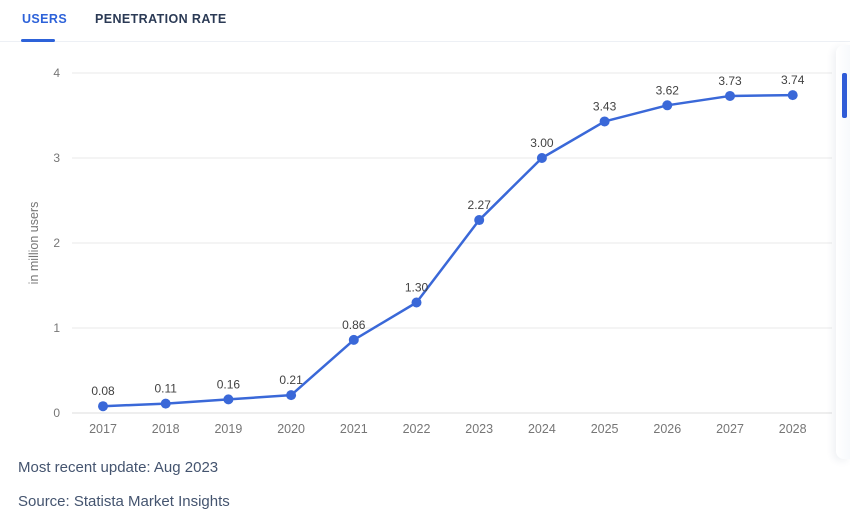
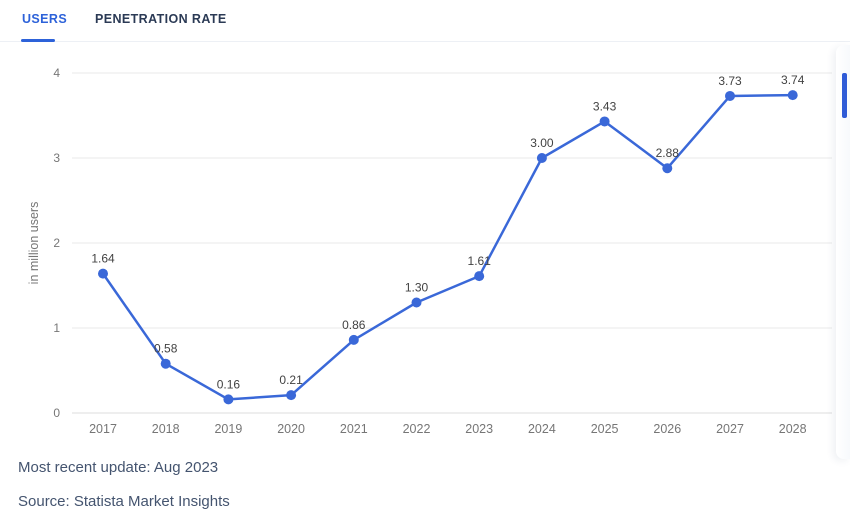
2017: 0.08 -> 1.64
2018: 0.11 -> 0.58
2023: 2.27 -> 1.61
2026: 3.62 -> 2.88
